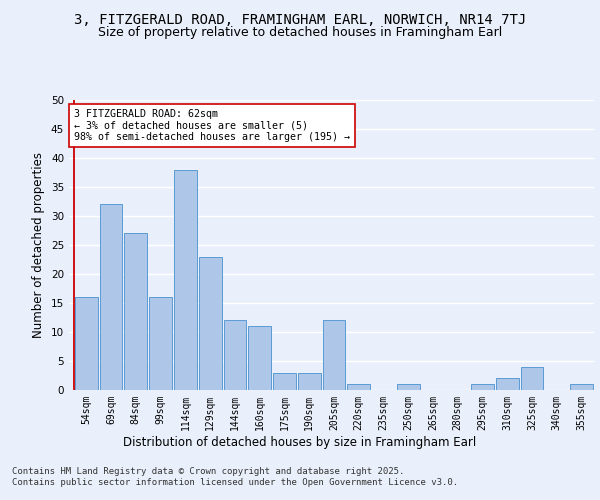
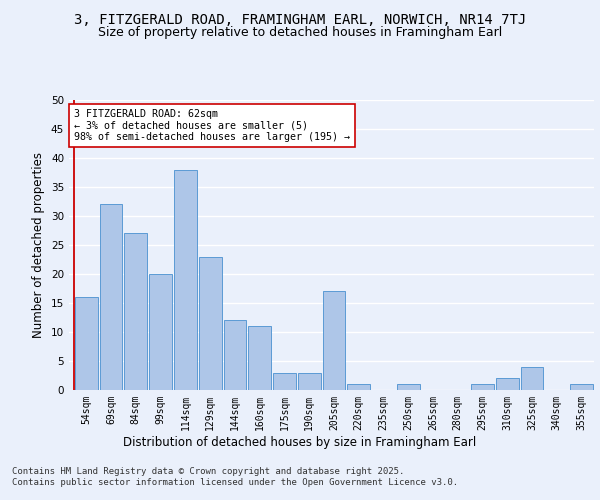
99sqm: 16 -> 20
205sqm: 12 -> 17
